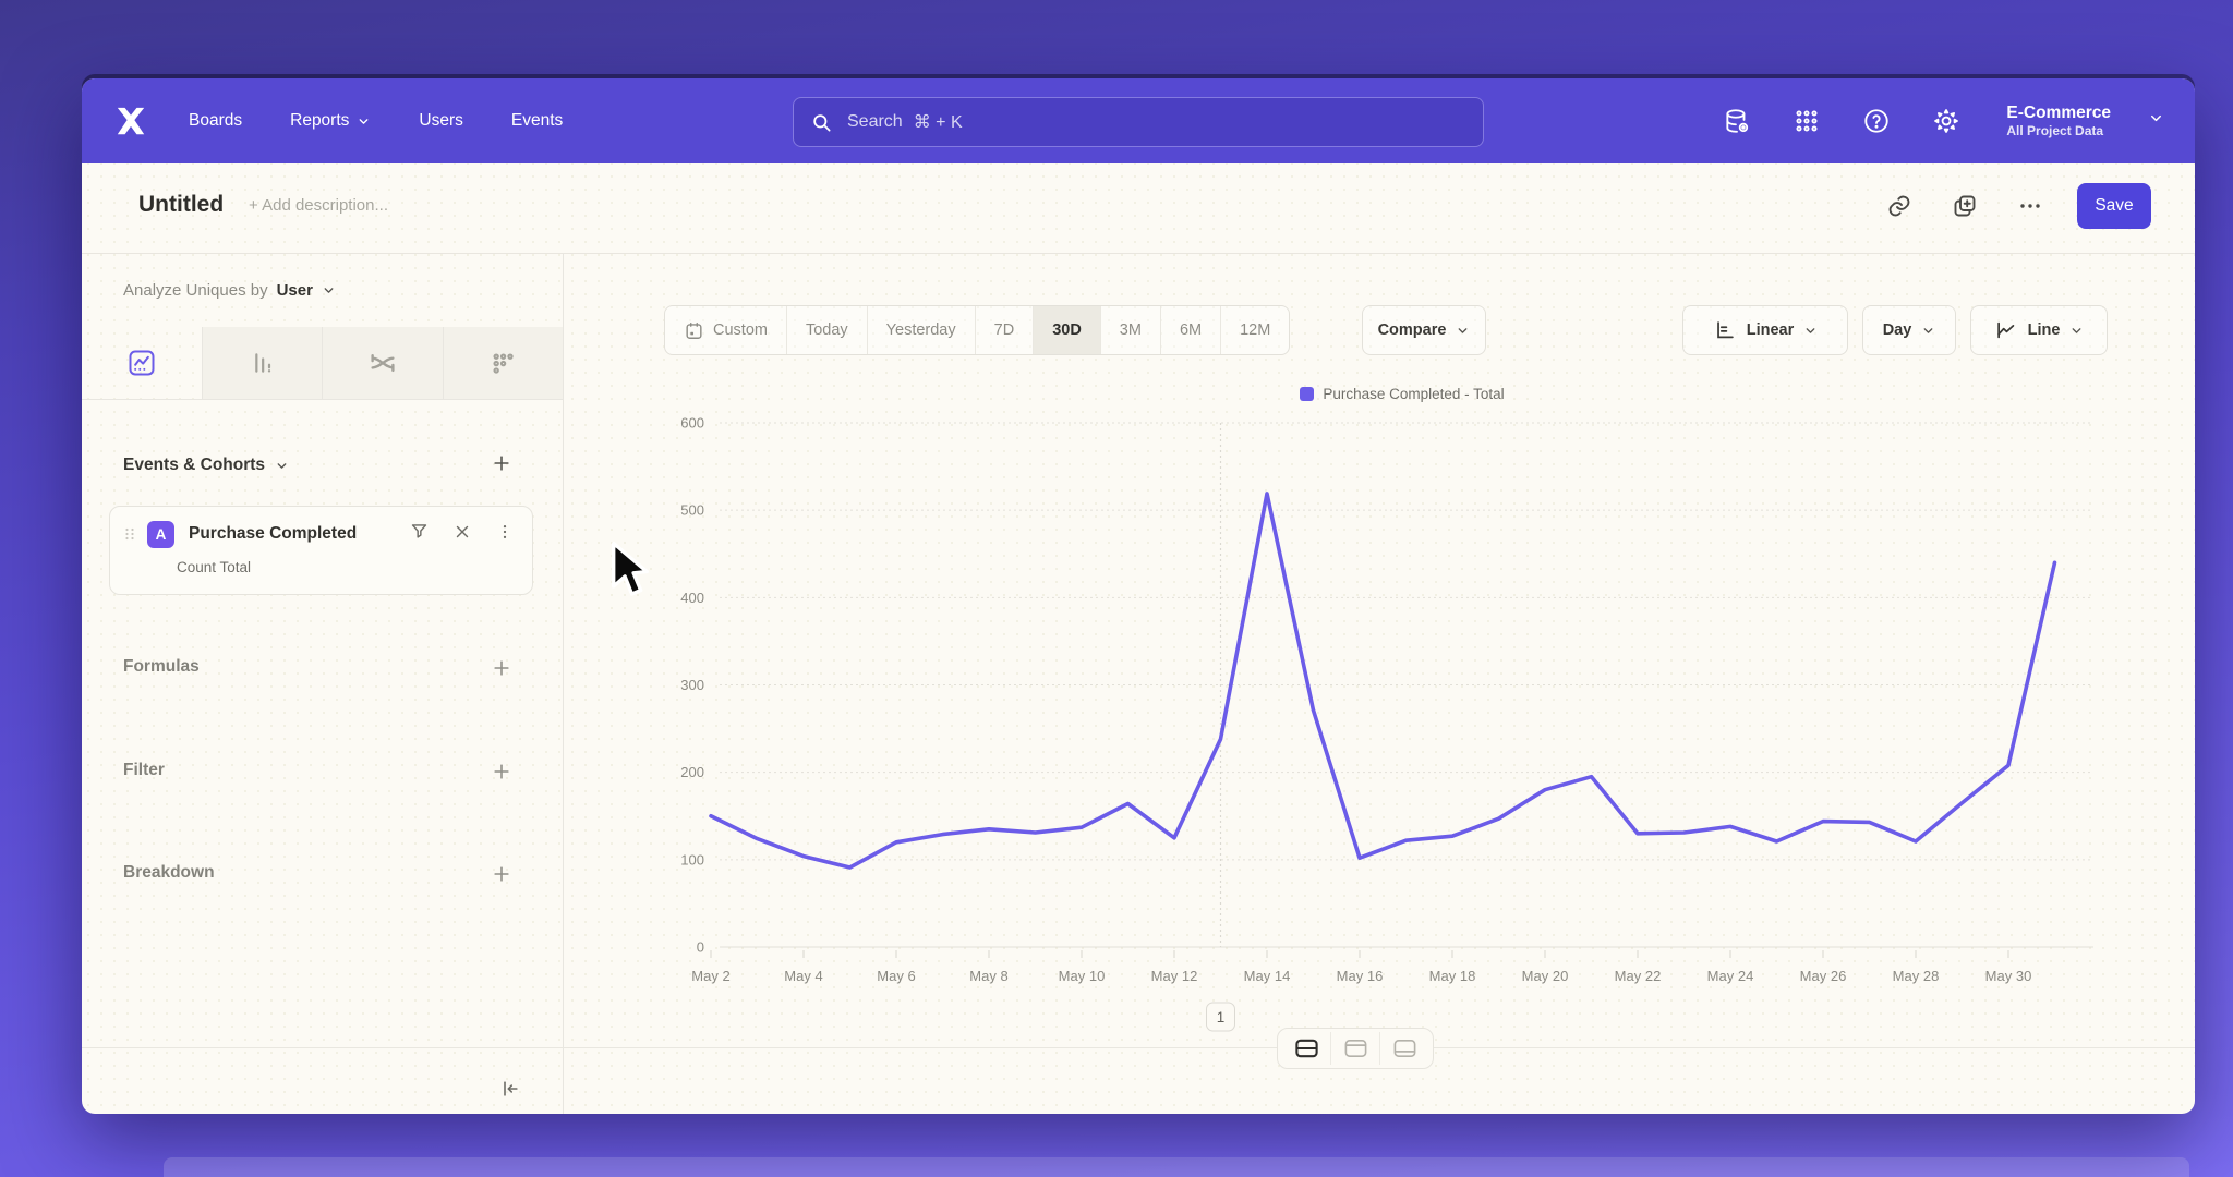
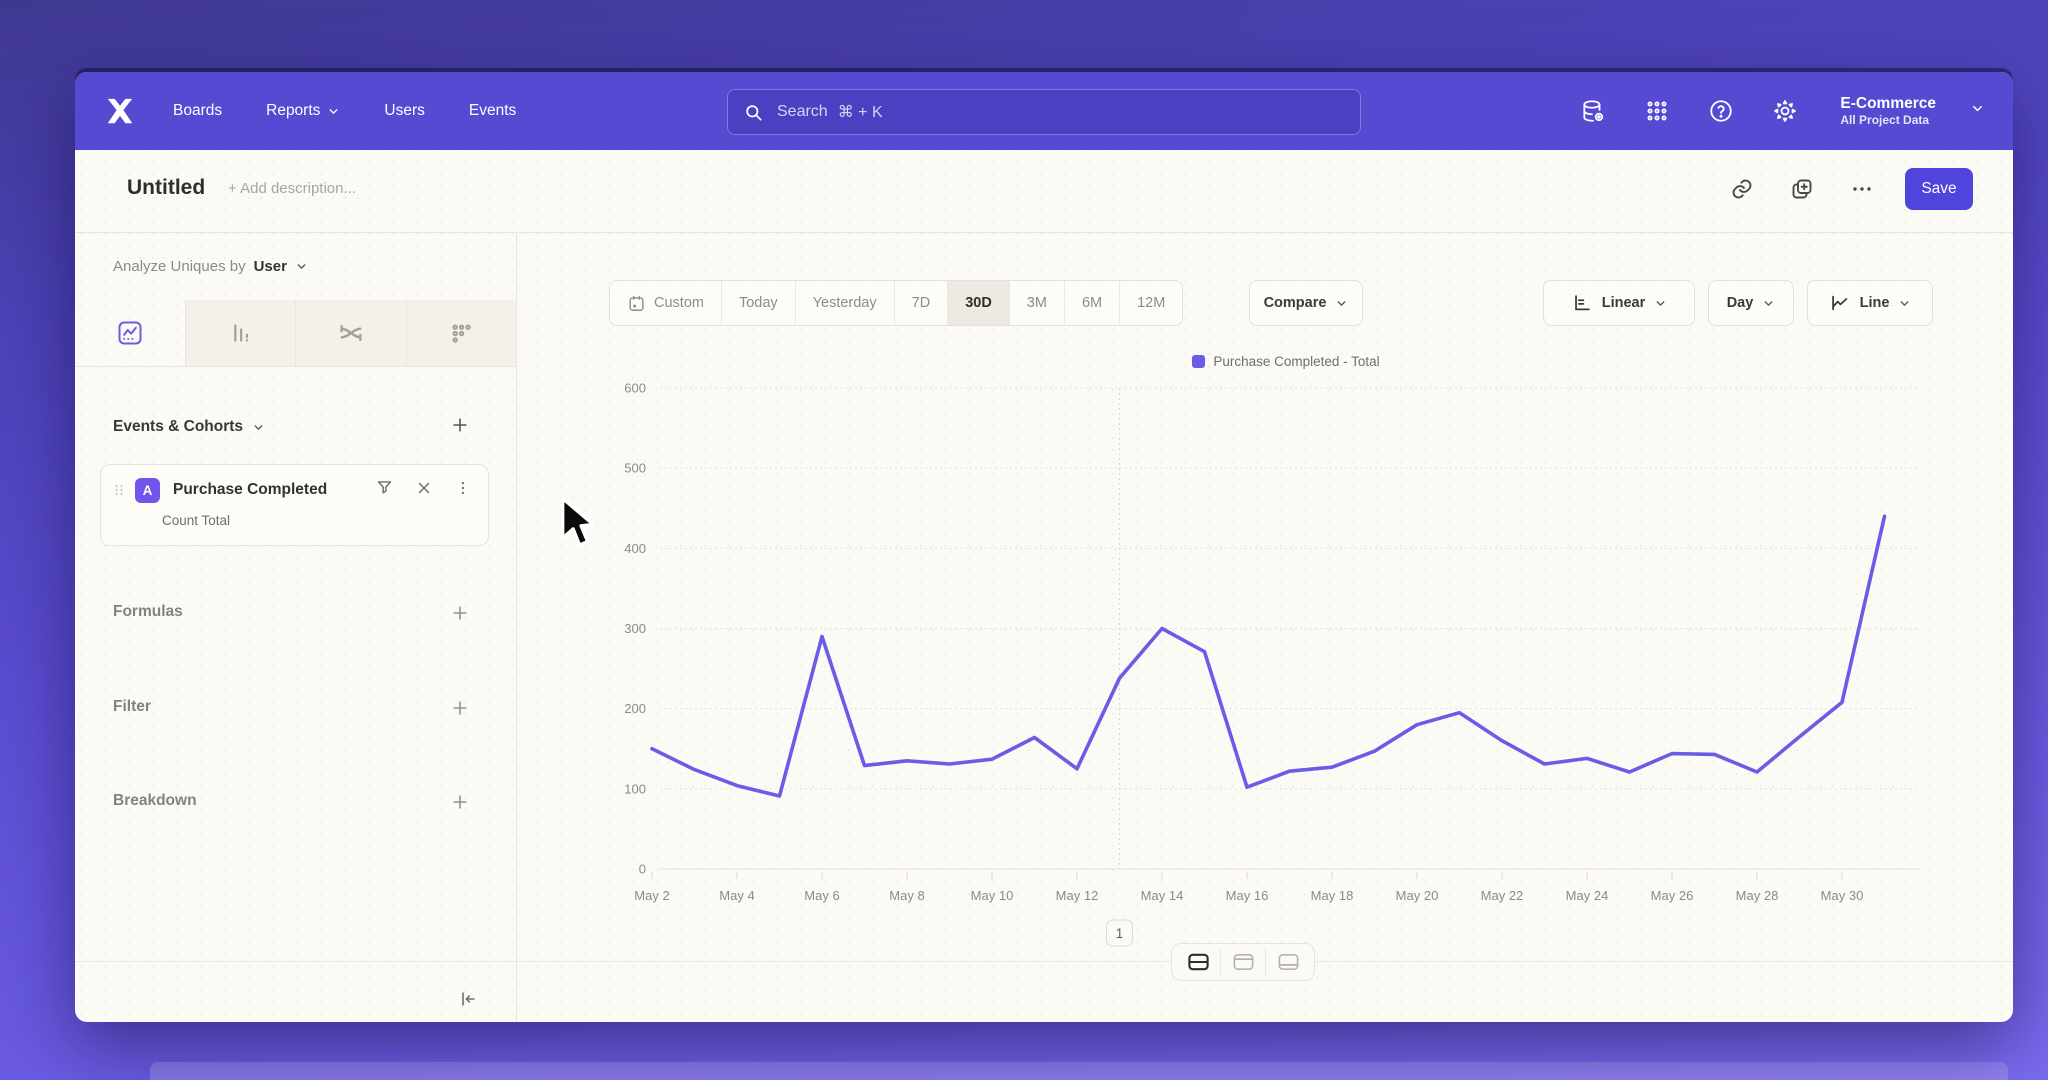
May 6: 120 -> 290
May 14: 520 -> 300
May 22: 130 -> 160
